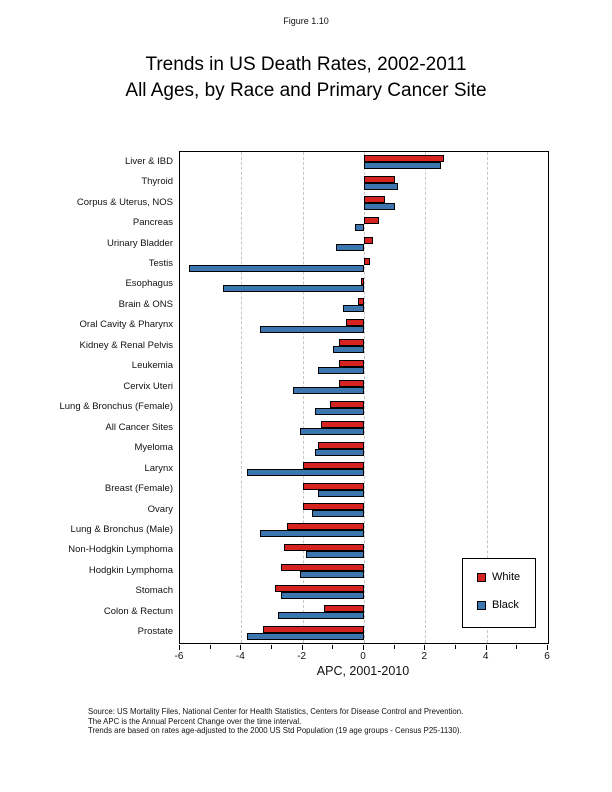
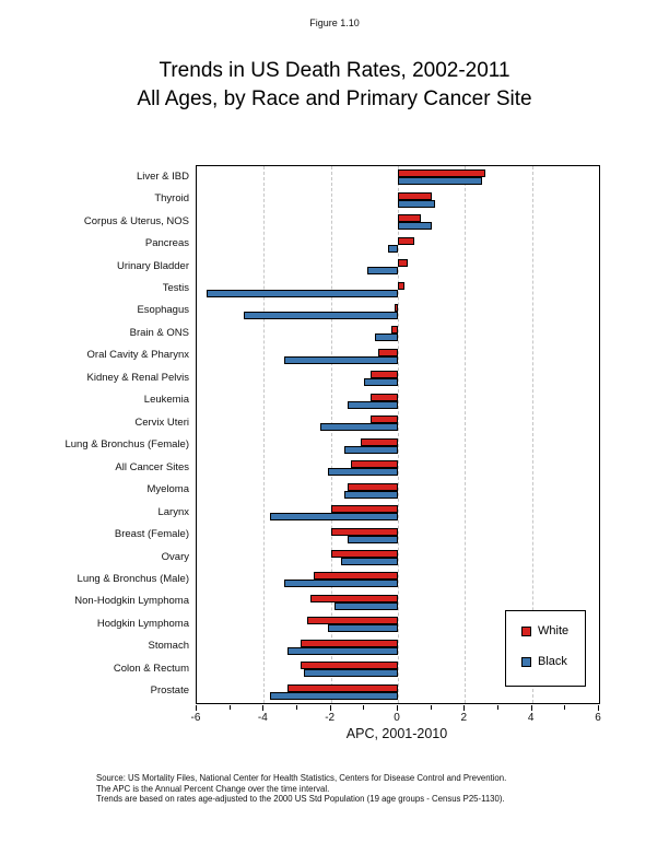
Black/Stomach: -2.7 -> -3.3
White/Colon & Rectum: -1.3 -> -2.9
